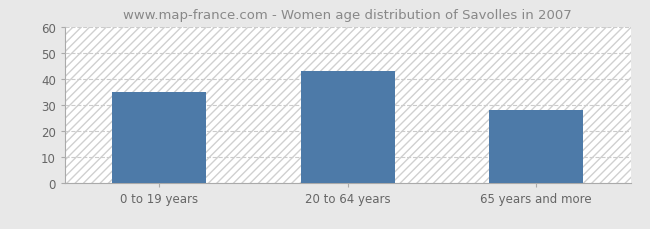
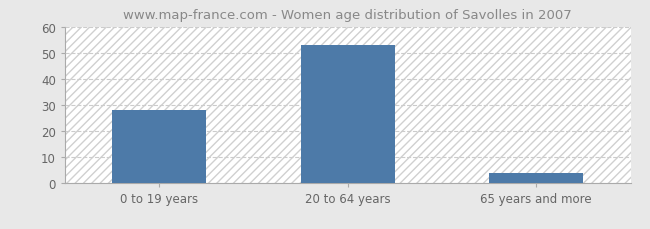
0 to 19 years: 35 -> 28
20 to 64 years: 43 -> 53
65 years and more: 28 -> 4
